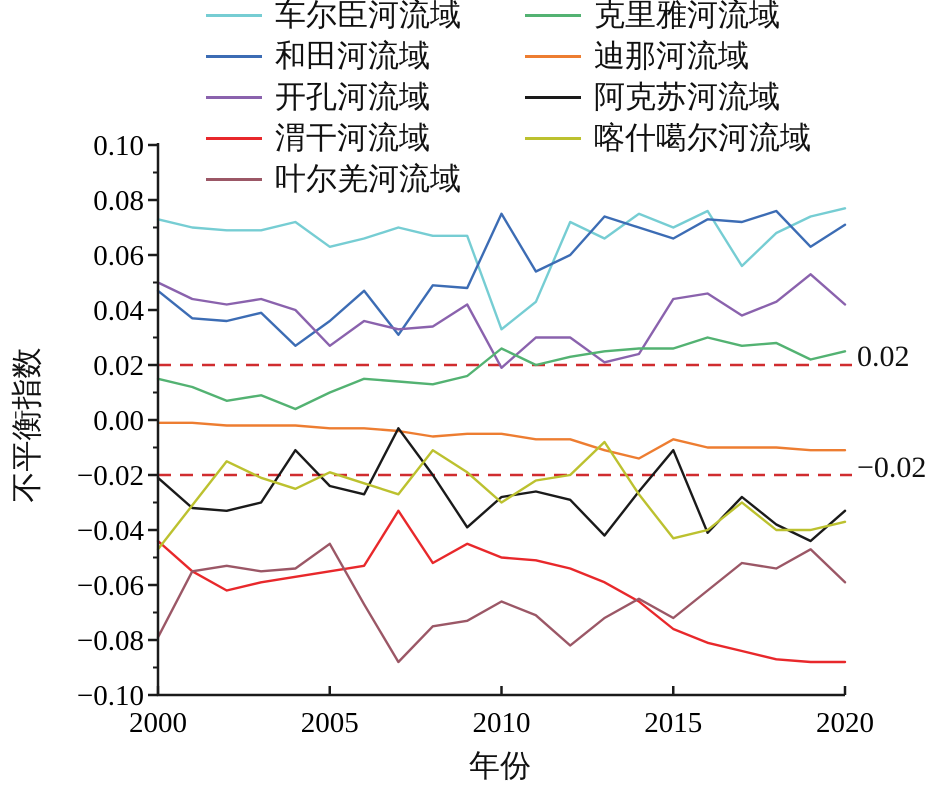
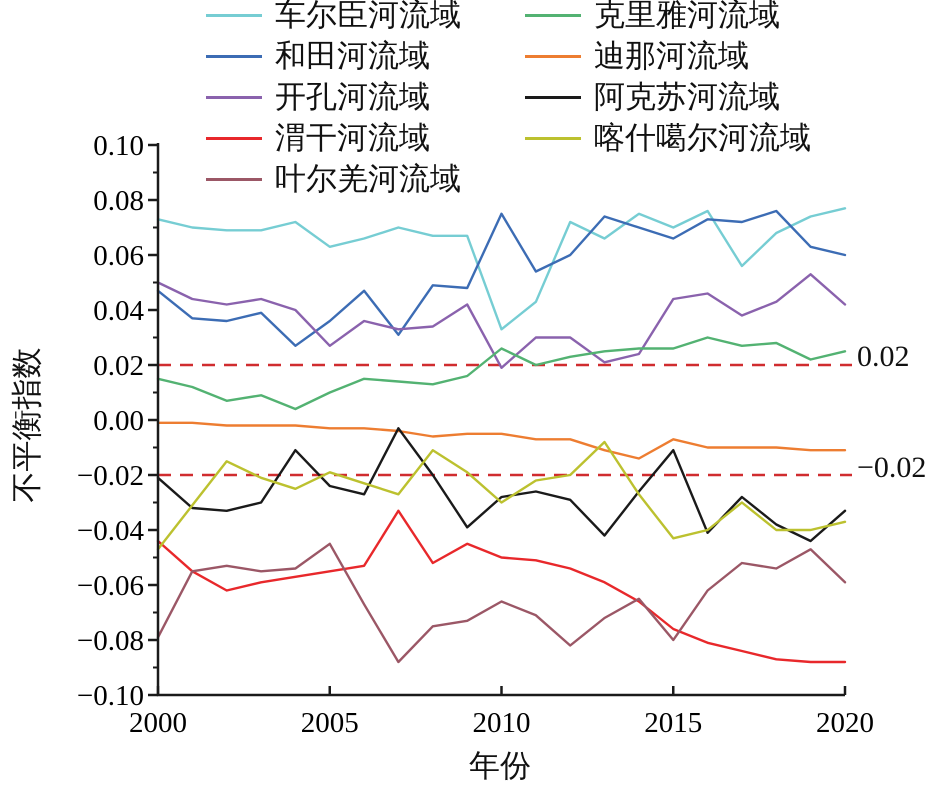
叶尔羌河流域/2015: -0.072 -> -0.080
和田河流域/2020: 0.071 -> 0.060
